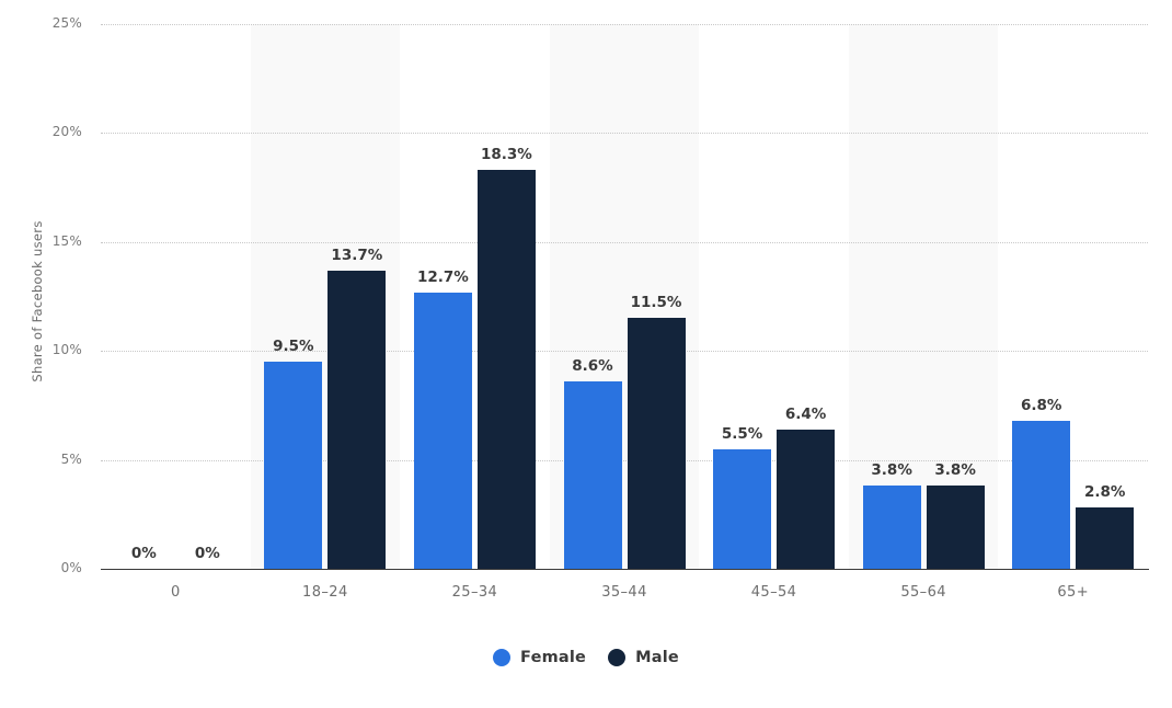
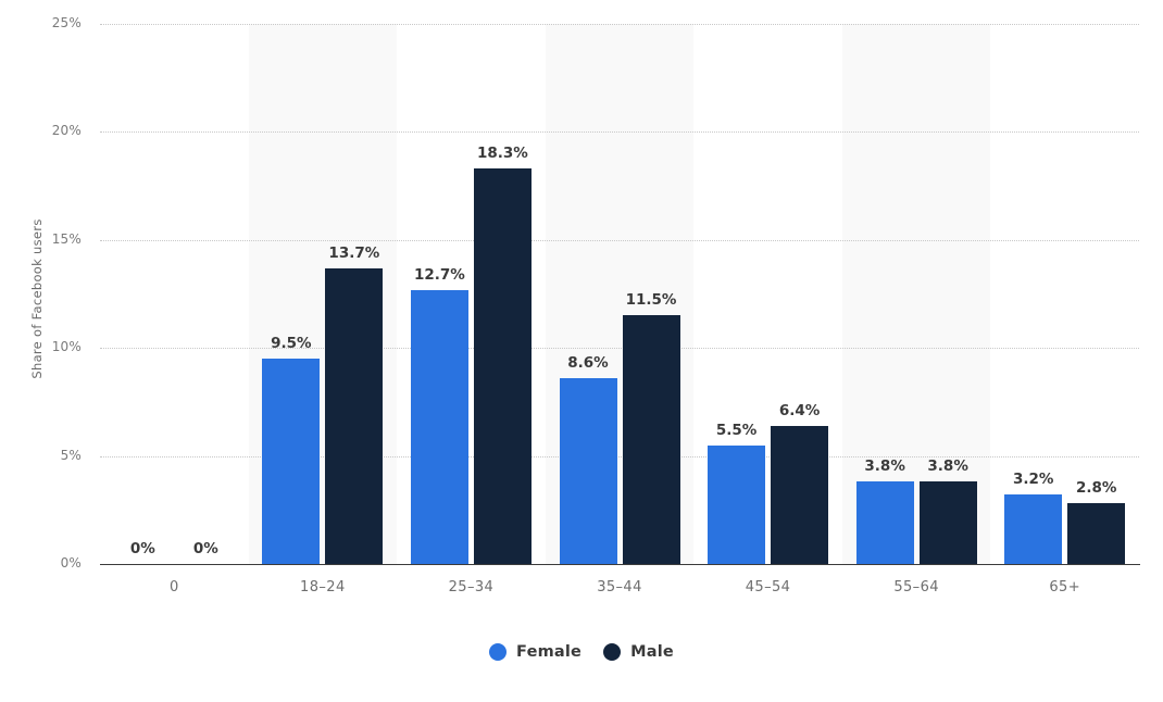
Female/65+: 6.8% -> 3.2%
